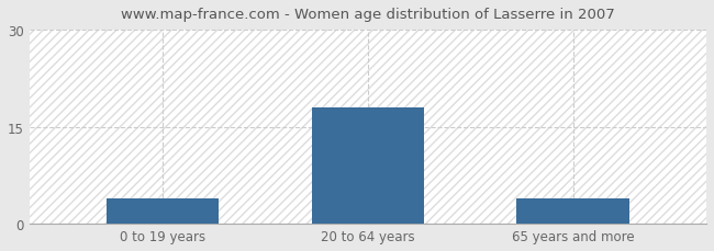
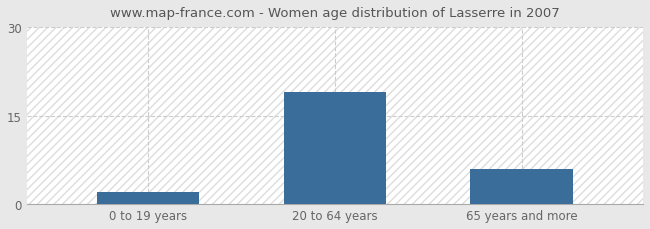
0 to 19 years: 4 -> 2
20 to 64 years: 18 -> 19
65 years and more: 4 -> 6
